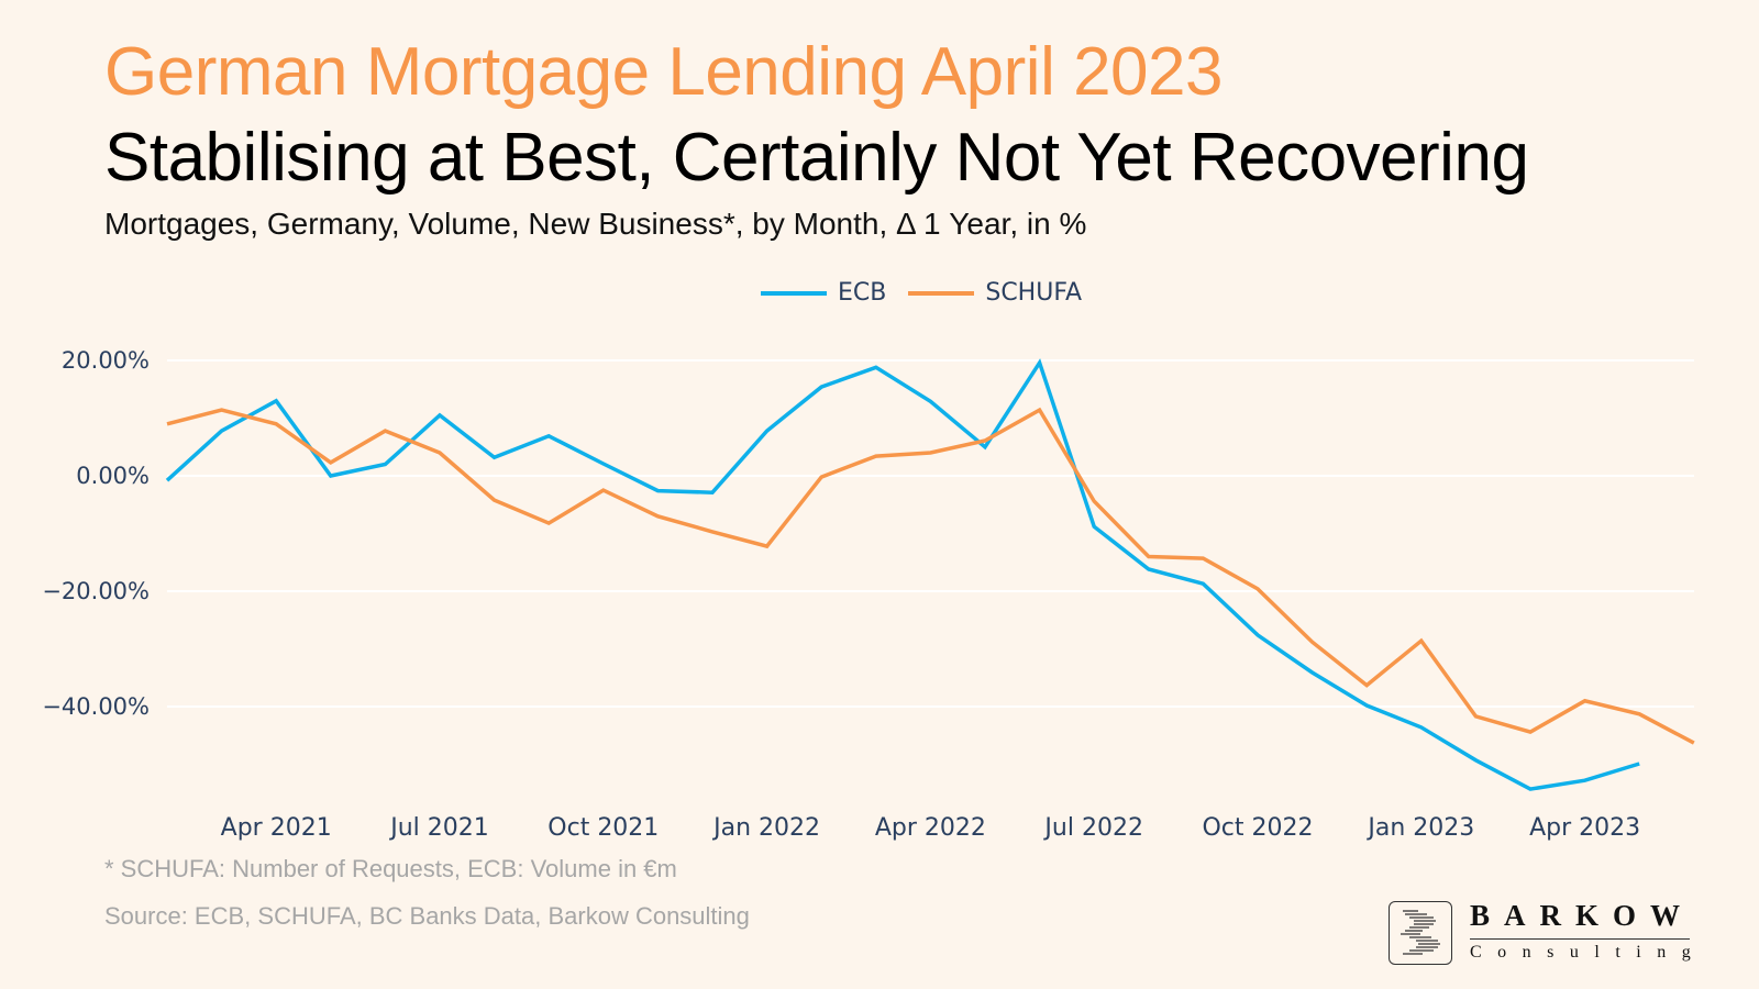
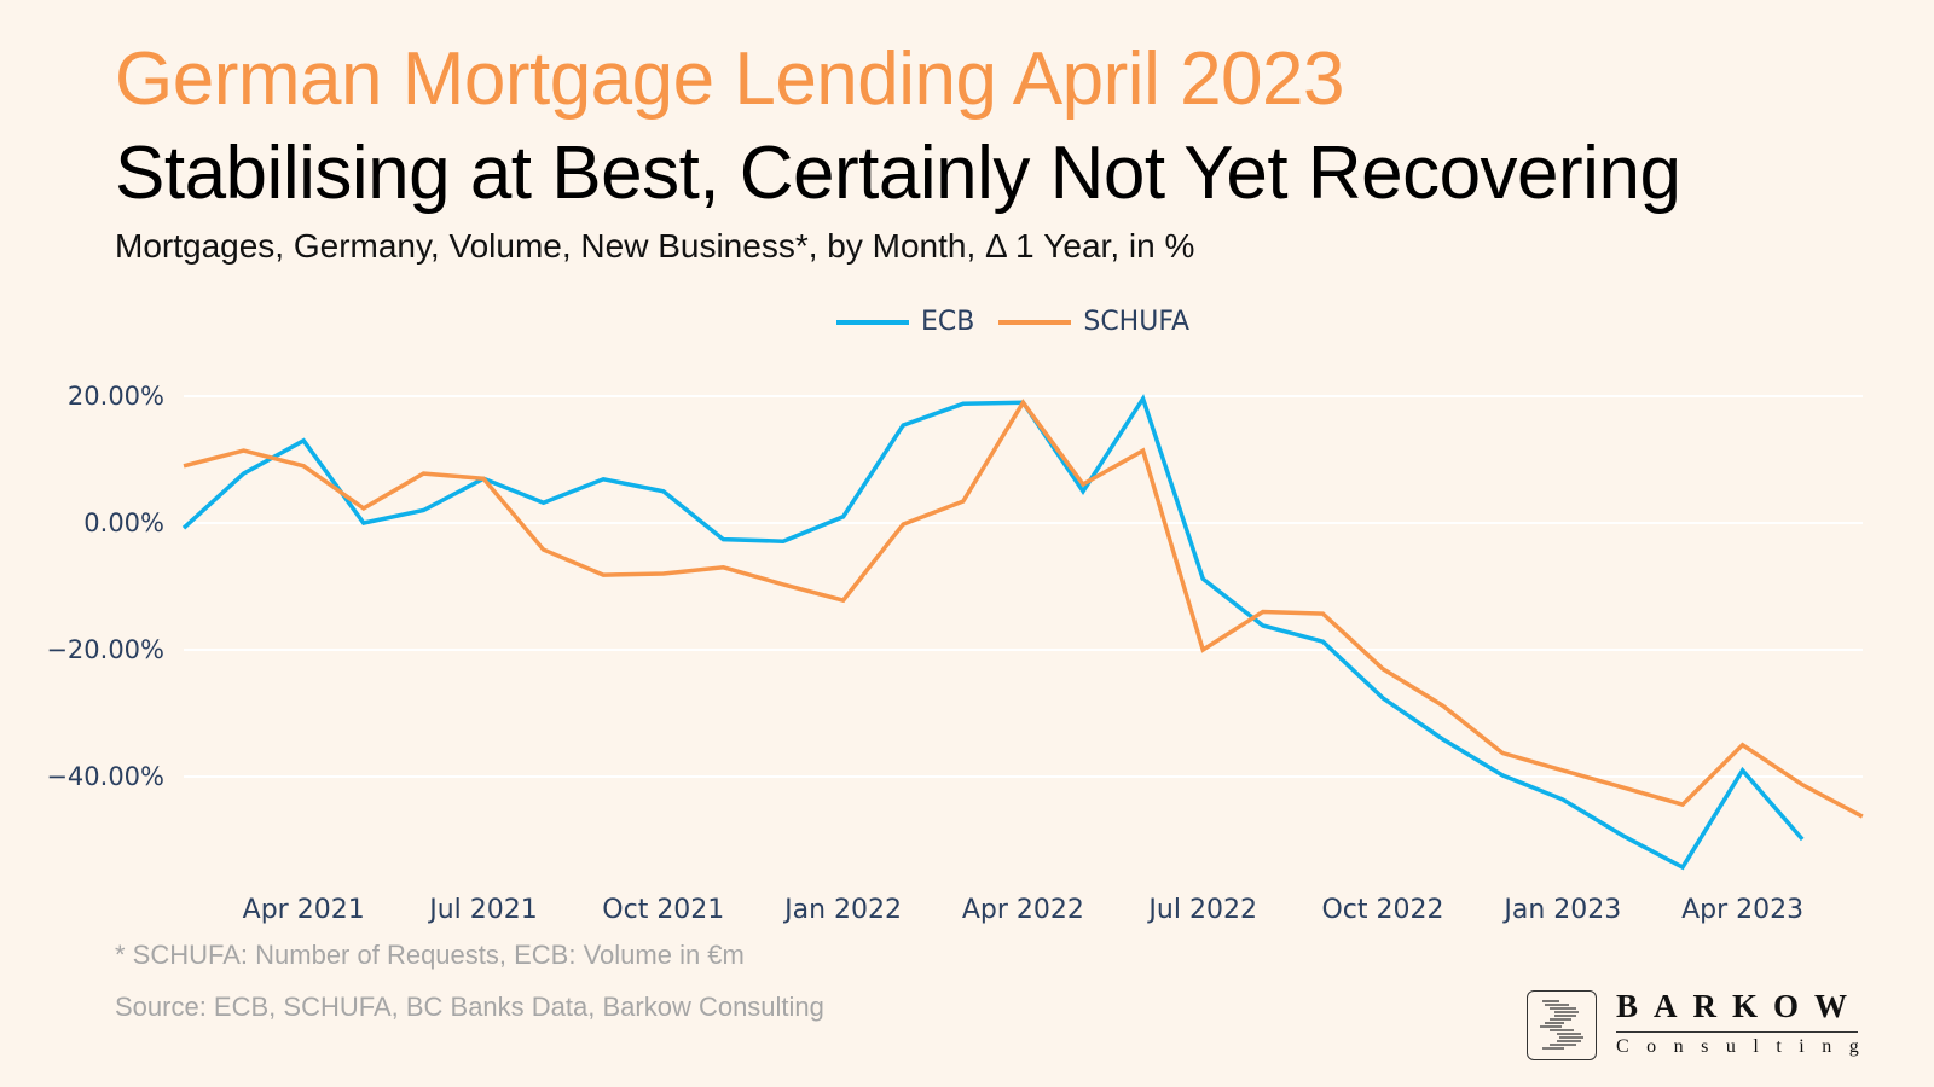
ECB/Jul 2021: 10% -> 7%
SCHUFA/Jul 2021: 4% -> 7%
ECB/Oct 2021: 2% -> 5%
SCHUFA/Oct 2021: -2% -> -8%
ECB/Jan 2022: 8% -> 1%
ECB/Apr 2022: 13% -> 19%
SCHUFA/Apr 2022: 4% -> 19%
SCHUFA/Jul 2022: -4% -> -20%
SCHUFA/Oct 2022: -20% -> -23%
SCHUFA/Jan 2023: -29% -> -39%
ECB/Apr 2023: -53% -> -39%
SCHUFA/Apr 2023: -39% -> -35%
